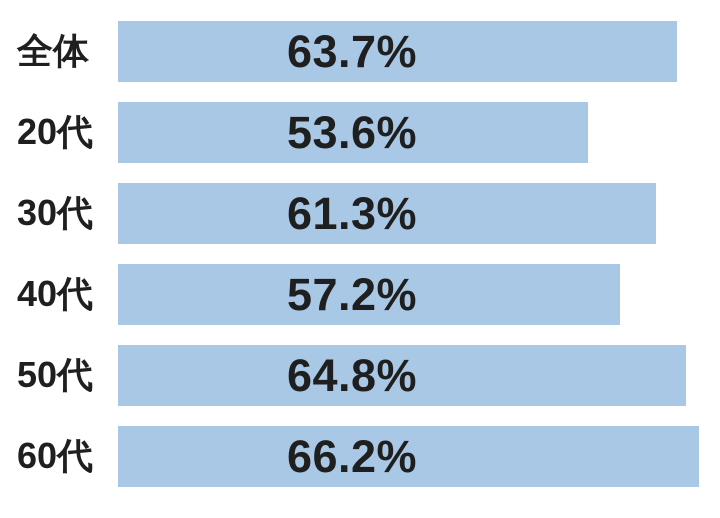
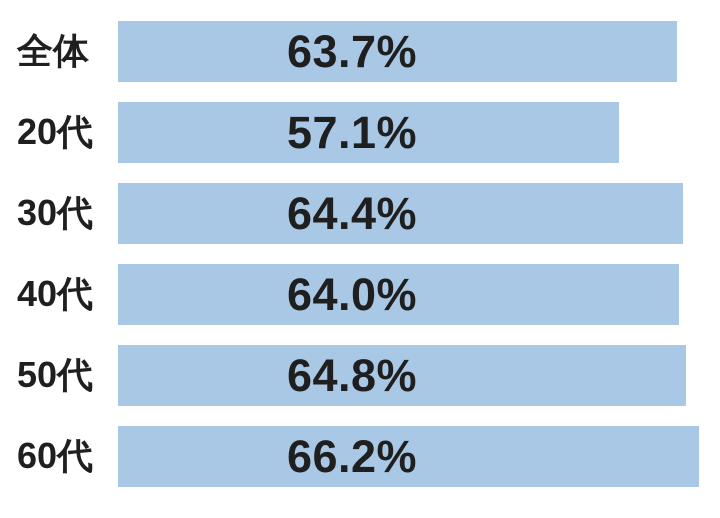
20代: 53.6% -> 57.1%
30代: 61.3% -> 64.4%
40代: 57.2% -> 64.0%
